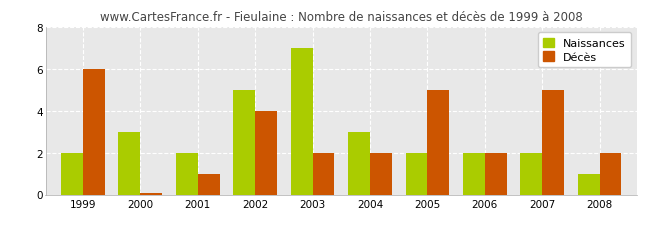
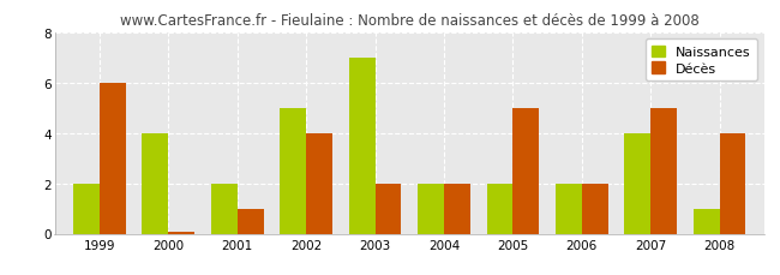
Naissances/2000: 3 -> 4
Naissances/2004: 3 -> 2
Naissances/2007: 2 -> 4
Décès/2008: 2.00 -> 4.00
